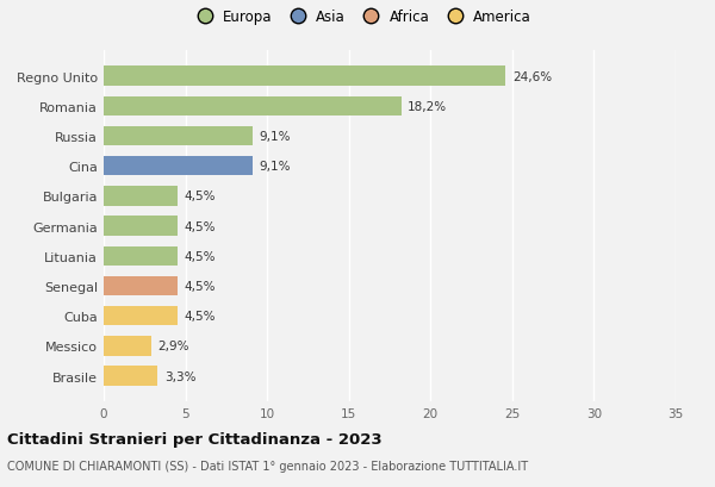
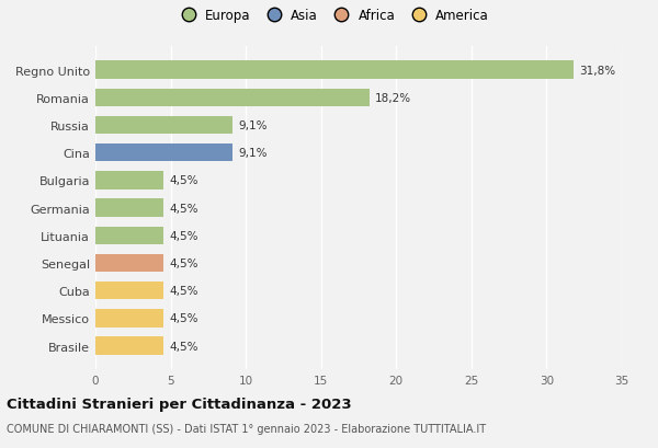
Regno Unito: 24,6% -> 31,8%
Messico: 2,9% -> 4,5%
Brasile: 3,3% -> 4,5%
